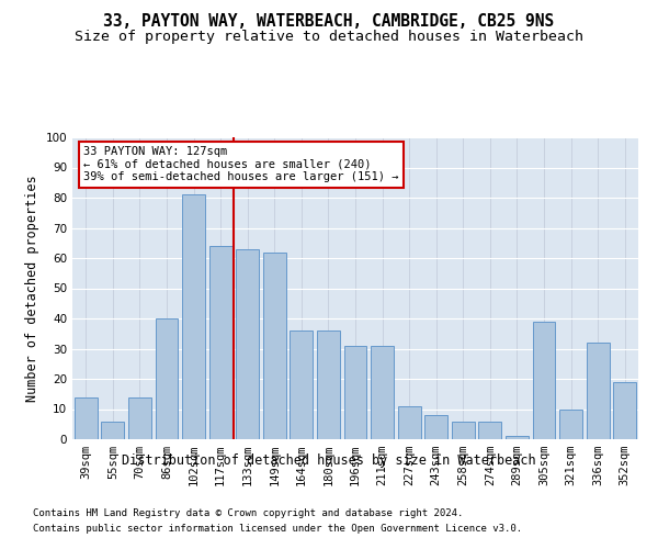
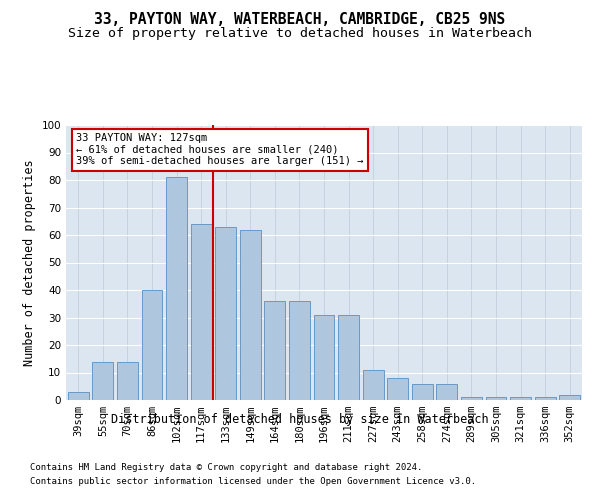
39sqm: 14 -> 3
55sqm: 6 -> 14
305sqm: 39 -> 1
321sqm: 10 -> 1
336sqm: 32 -> 1
352sqm: 19 -> 2
